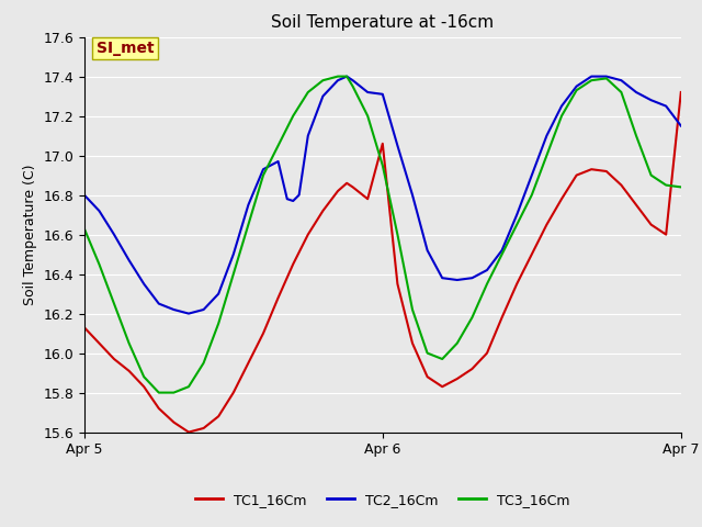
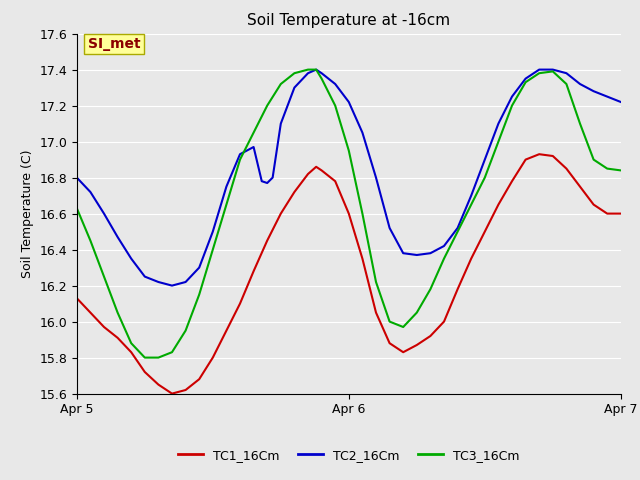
TC1_16Cm/Apr 6: 17.06 -> 16.60
TC2_16Cm/Apr 6: 17.31 -> 17.22
TC1_16Cm/Apr 7: 17.32 -> 16.60
TC2_16Cm/Apr 7: 17.15 -> 17.22
